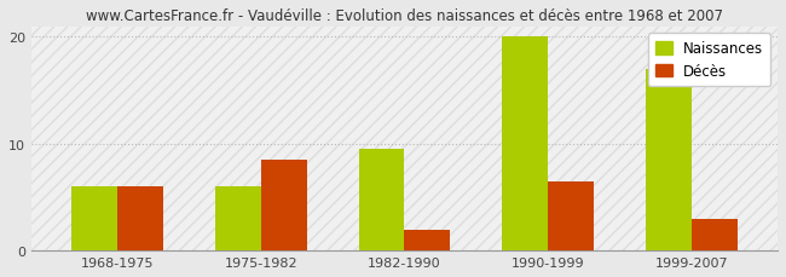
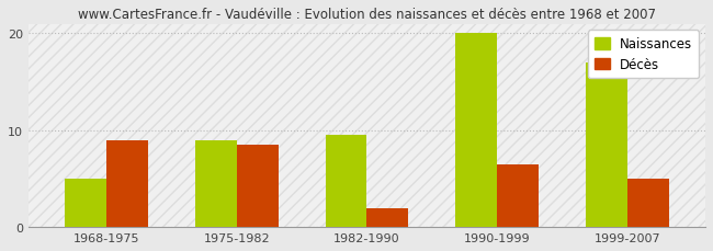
Naissances/1968-1975: 6.0 -> 5.0
Décès/1968-1975: 6.0 -> 9.0
Naissances/1975-1982: 6.0 -> 9.0
Décès/1999-2007: 3.0 -> 5.0
